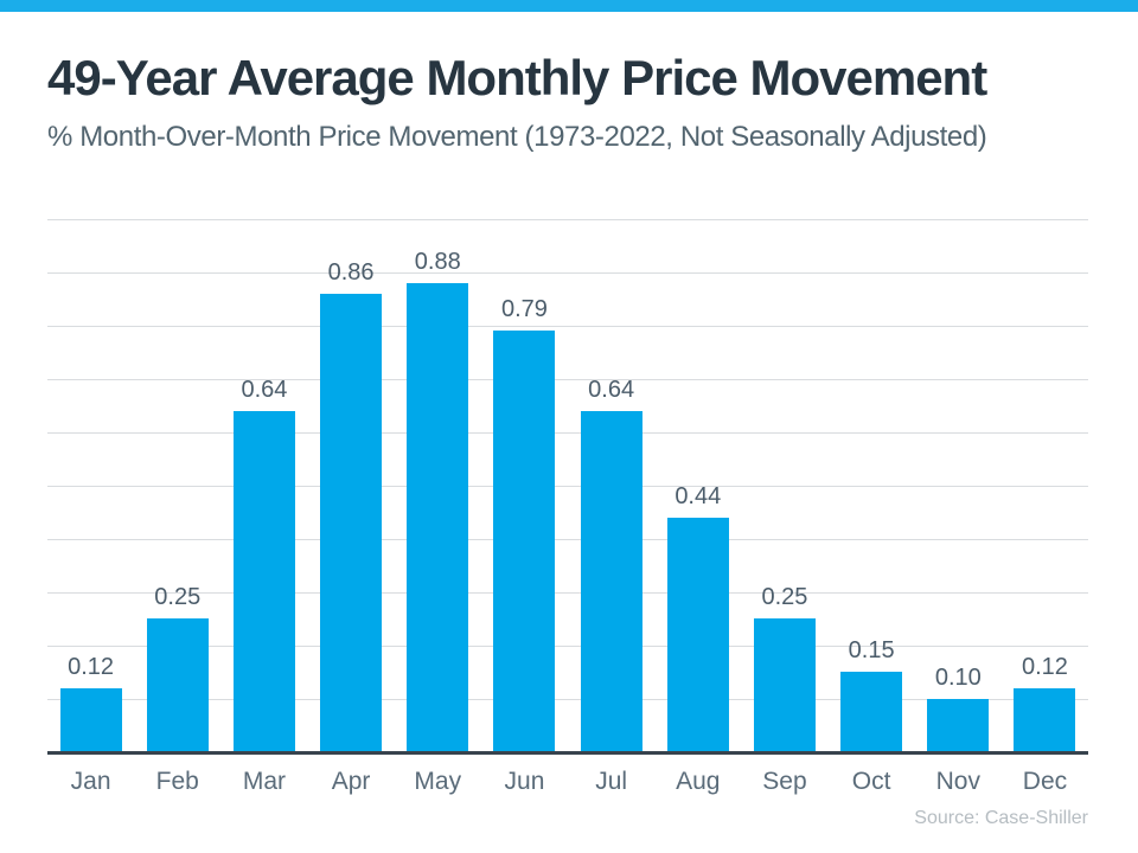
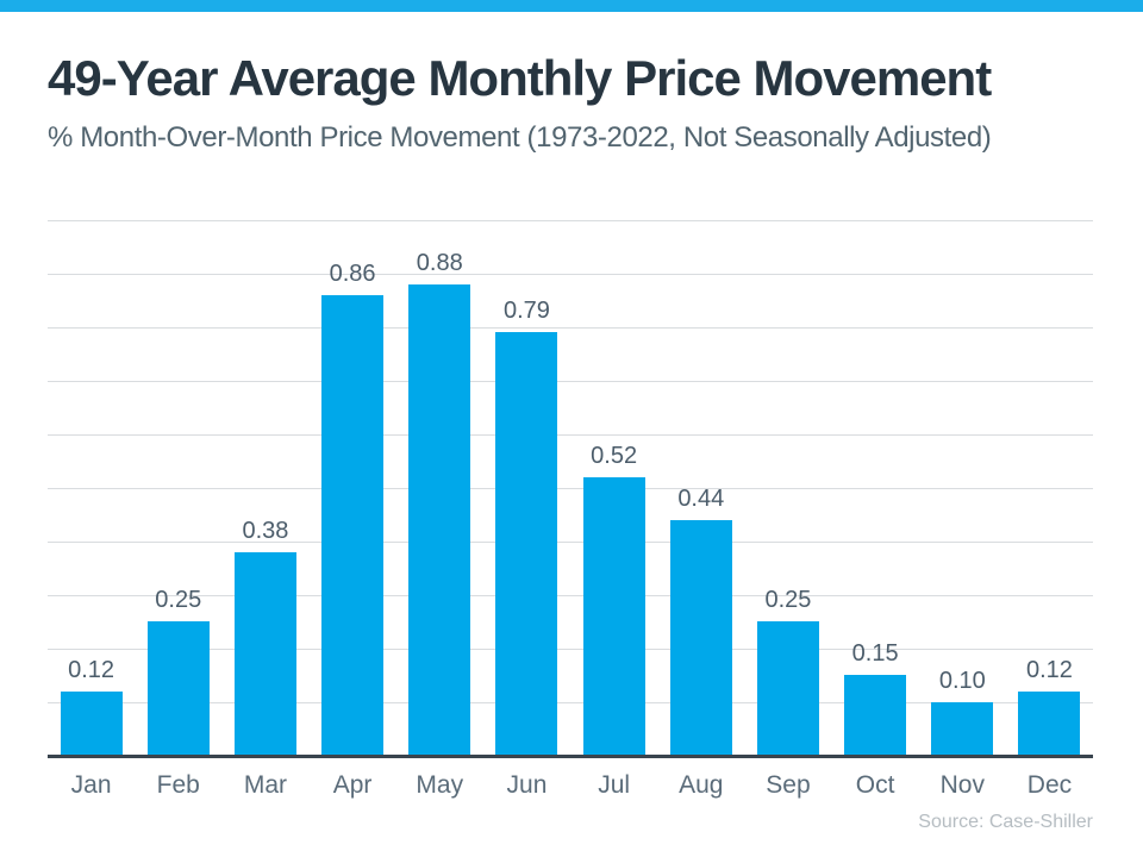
Mar: 0.64 -> 0.38
Jul: 0.64 -> 0.52
